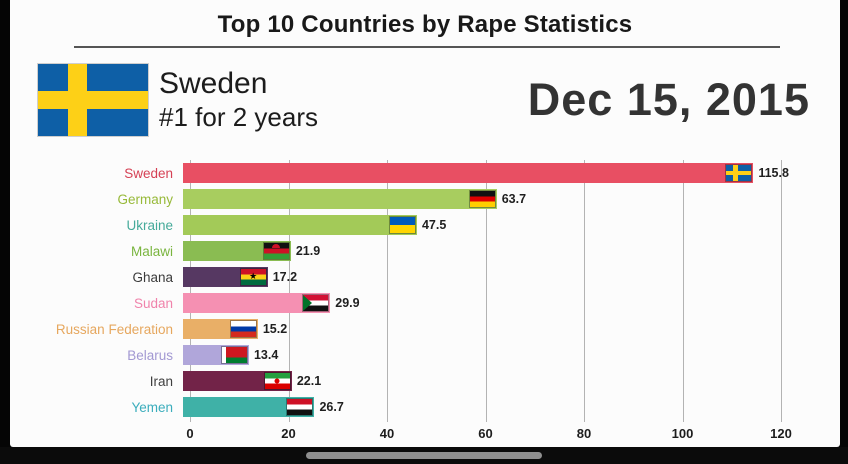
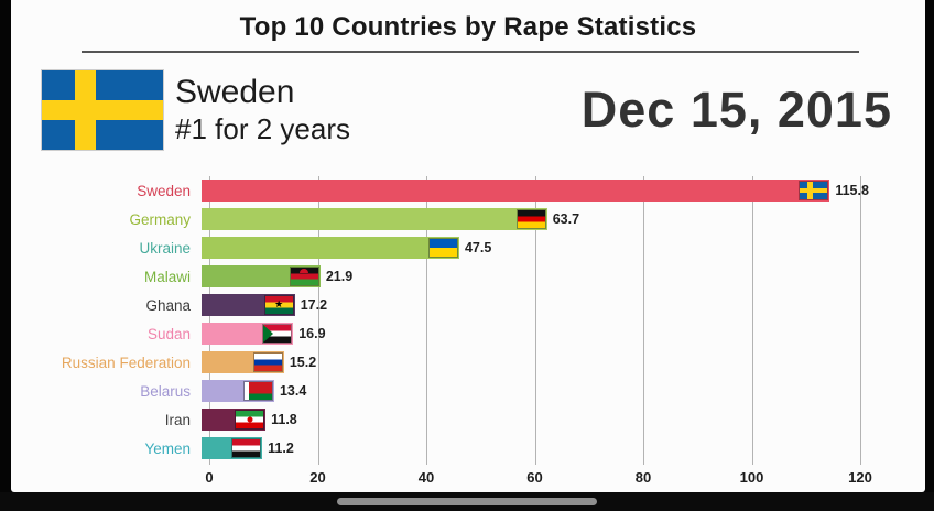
Sudan: 29.9 -> 16.9
Iran: 22.1 -> 11.8
Yemen: 26.7 -> 11.2
